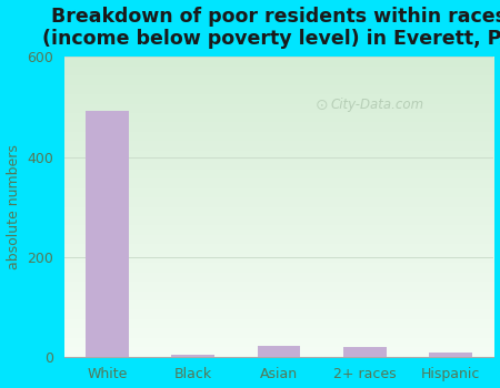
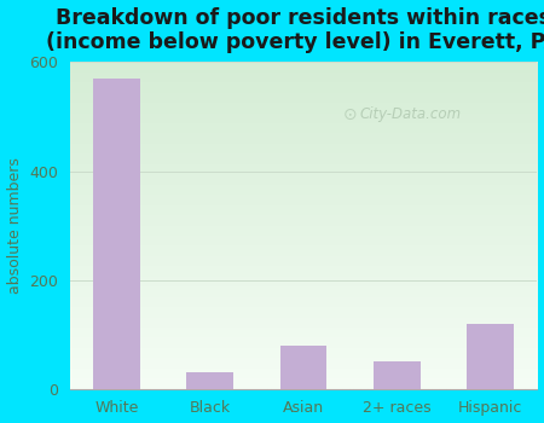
White: 492 -> 570
Black: 4 -> 30
Asian: 22 -> 80
2+ races: 20 -> 50
Hispanic: 8 -> 120
